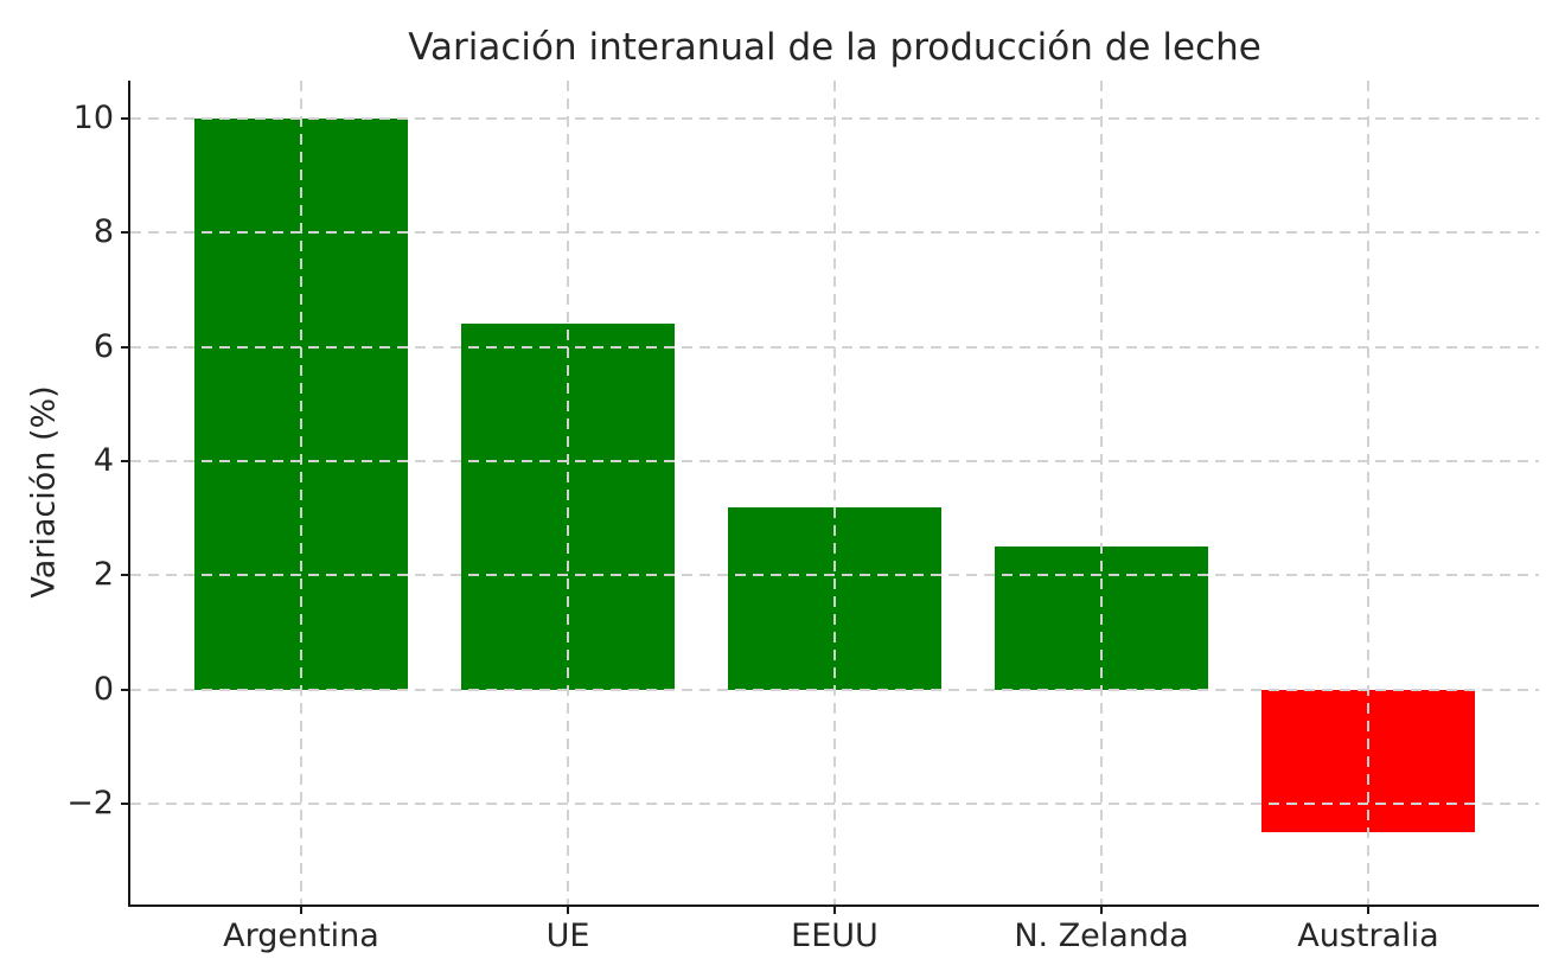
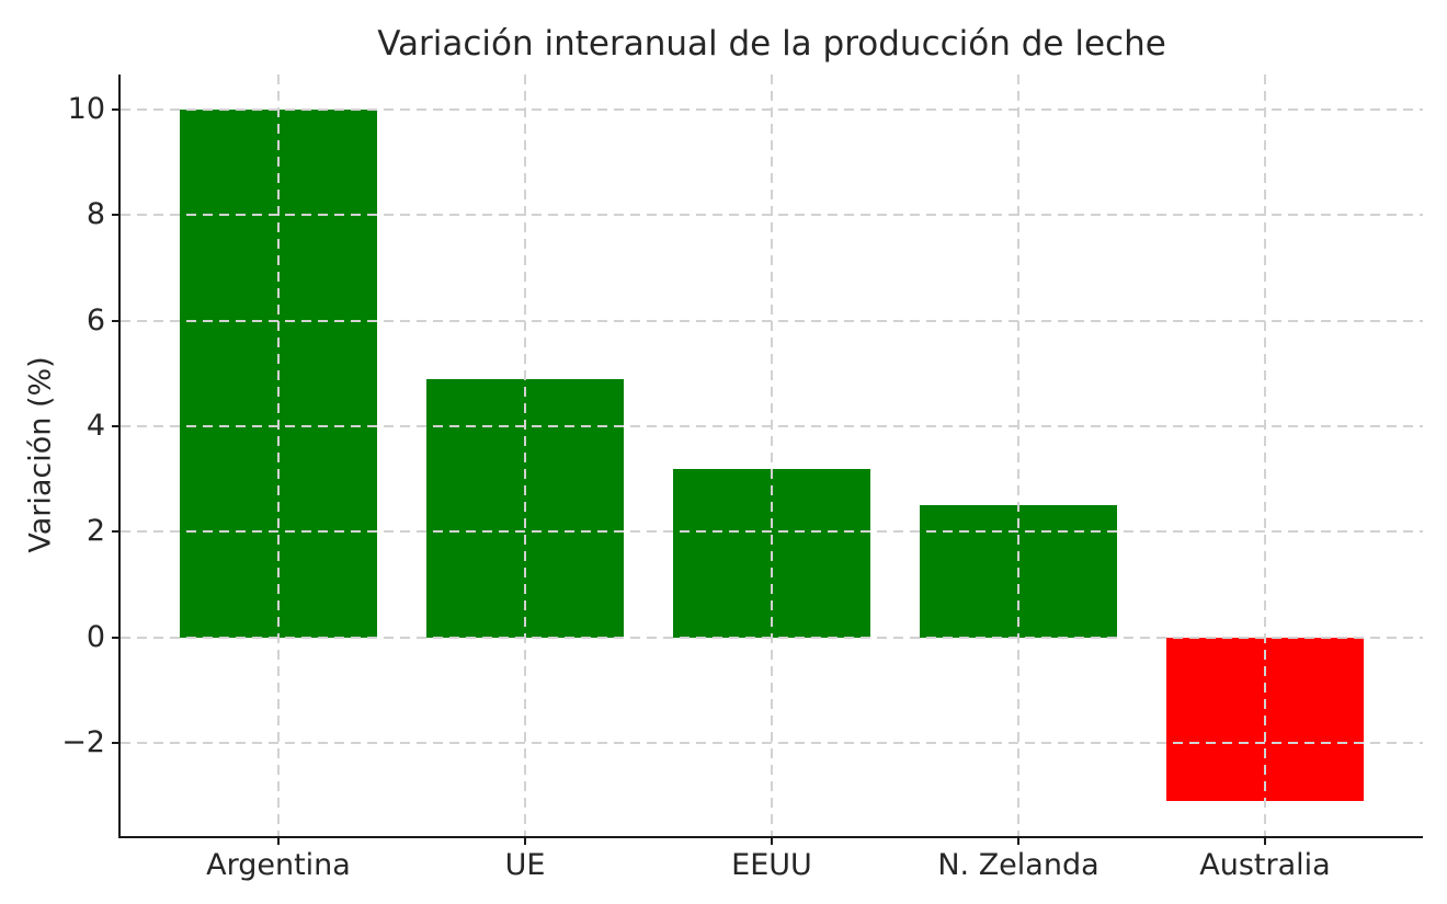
UE: 6.4 -> 4.9
Australia: -2.5 -> -3.1
